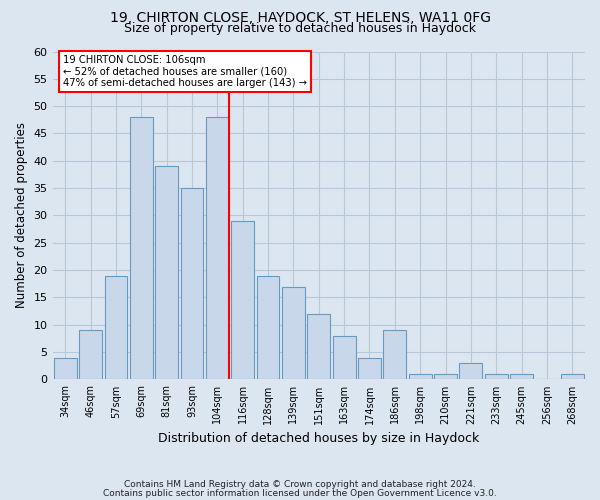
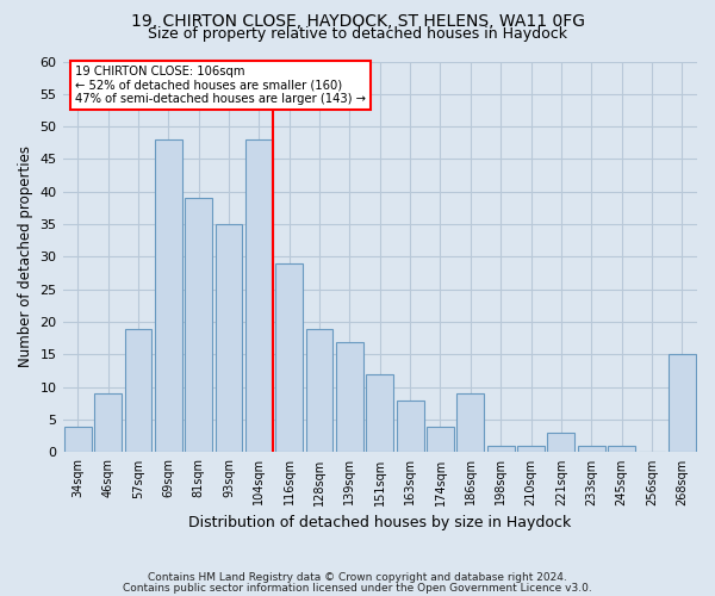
268sqm: 1 -> 15
